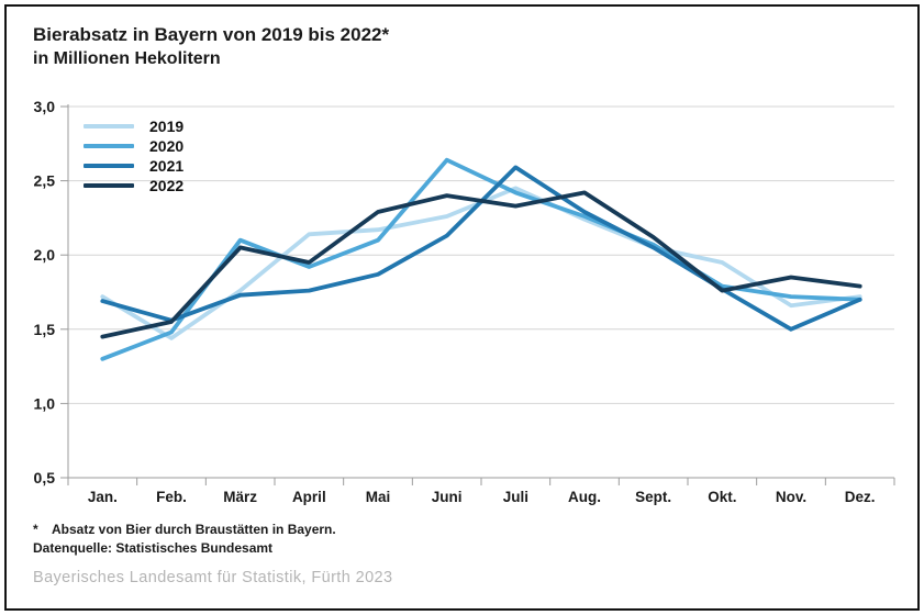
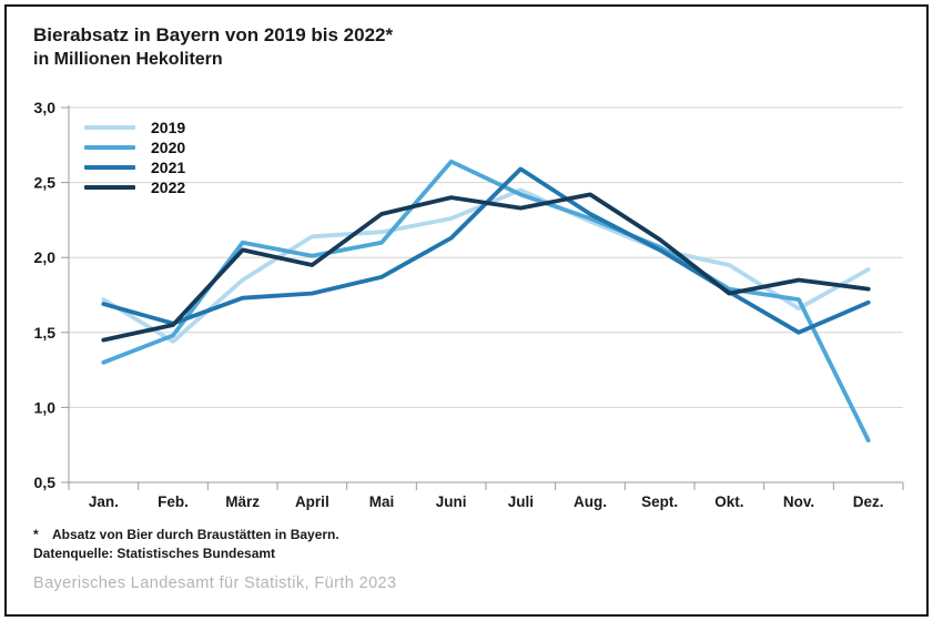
2019/März: 1,76 -> 1,85
2020/April: 1,92 -> 2,01
2019/Dez.: 1,72 -> 1,92
2020/Dez.: 1,70 -> 0,78
